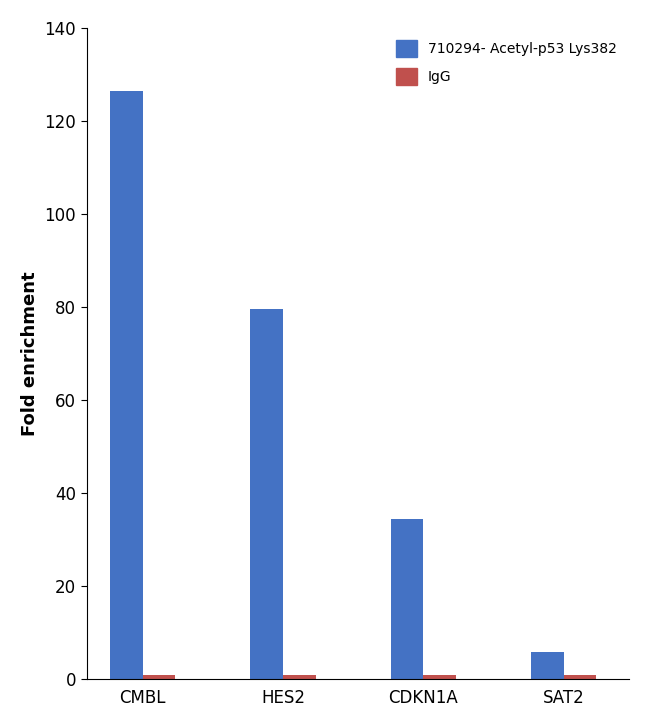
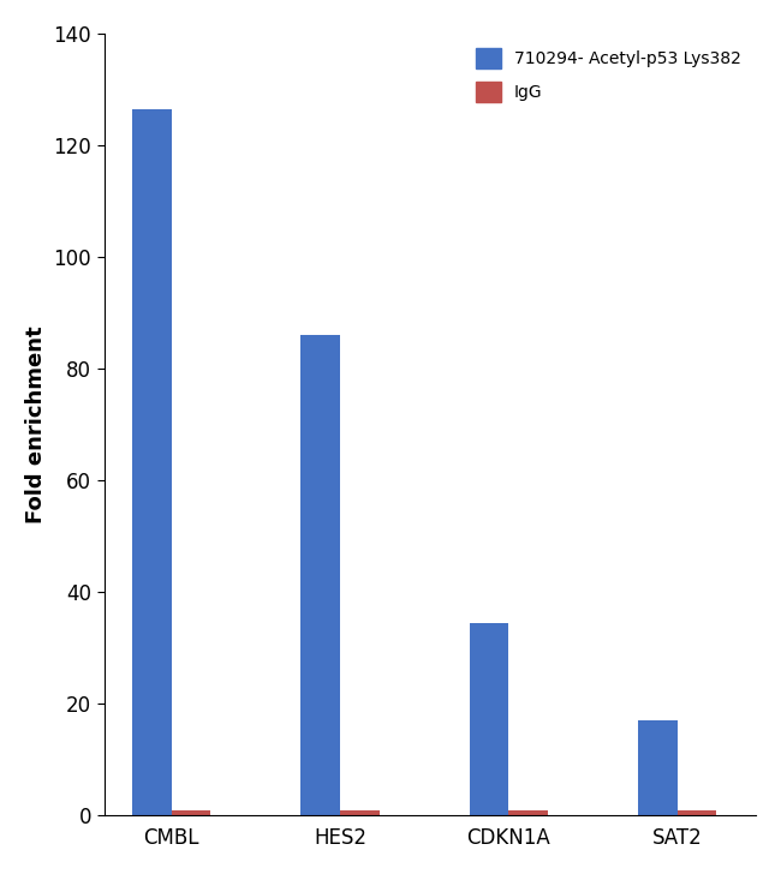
710294- Acetyl-p53 Lys382/HES2: 79.5 -> 86.0
710294- Acetyl-p53 Lys382/SAT2: 6.0 -> 17.0
